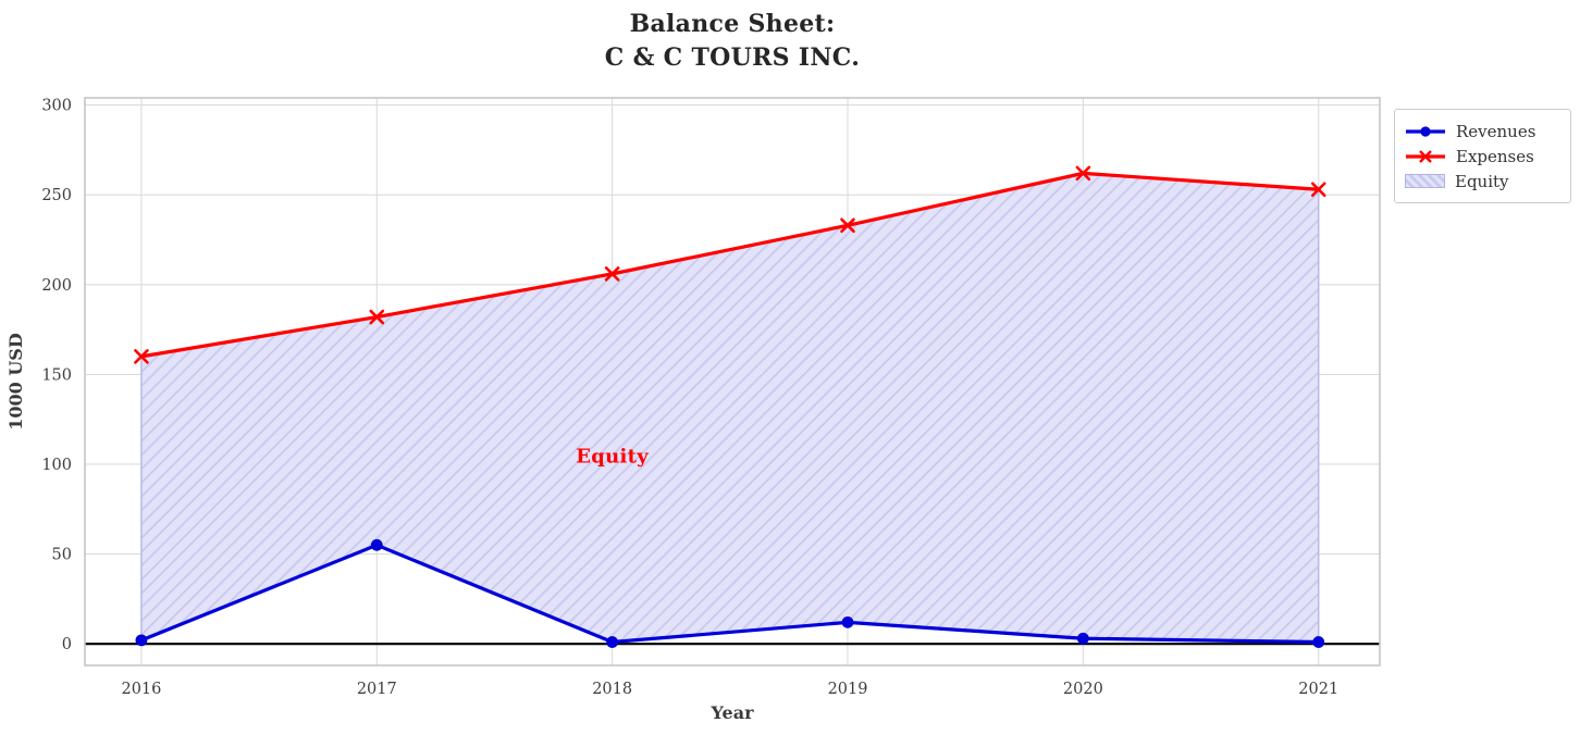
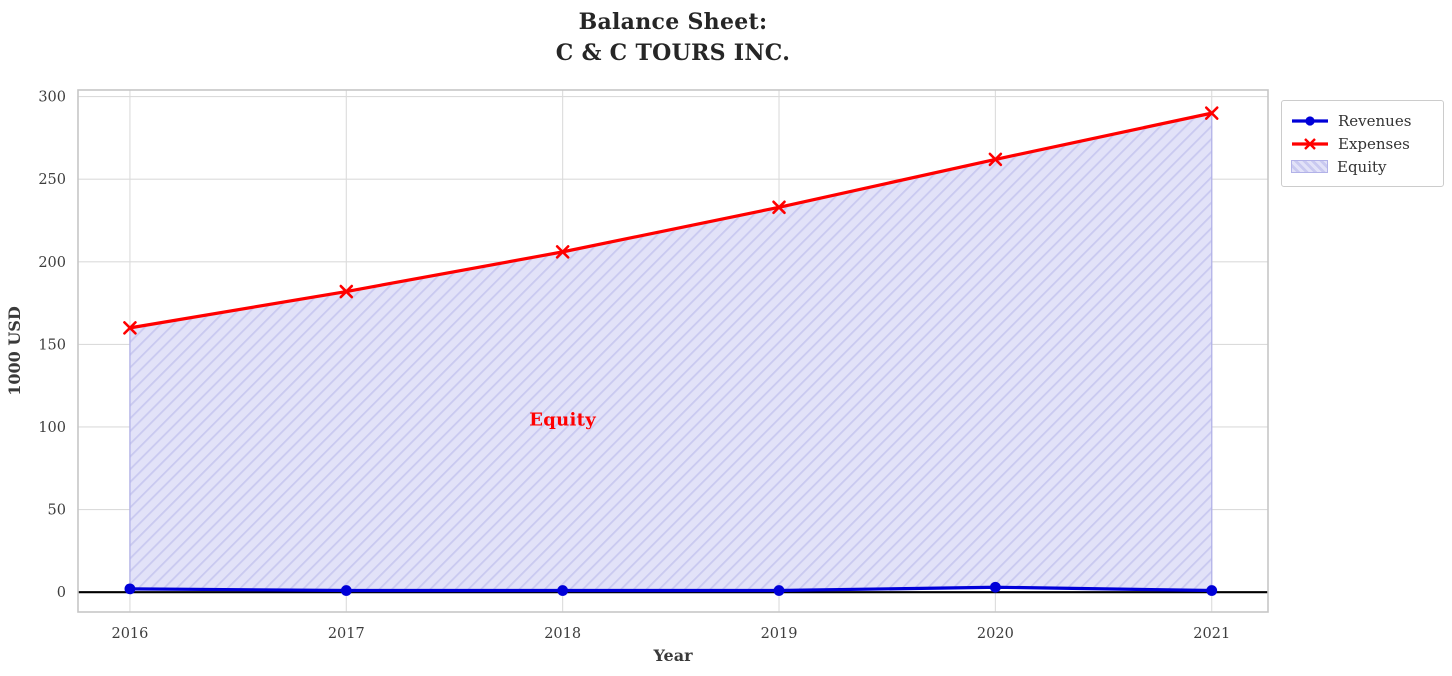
Revenues/2017: 55 -> 1
Revenues/2019: 12 -> 1
Expenses/2021: 253 -> 290
